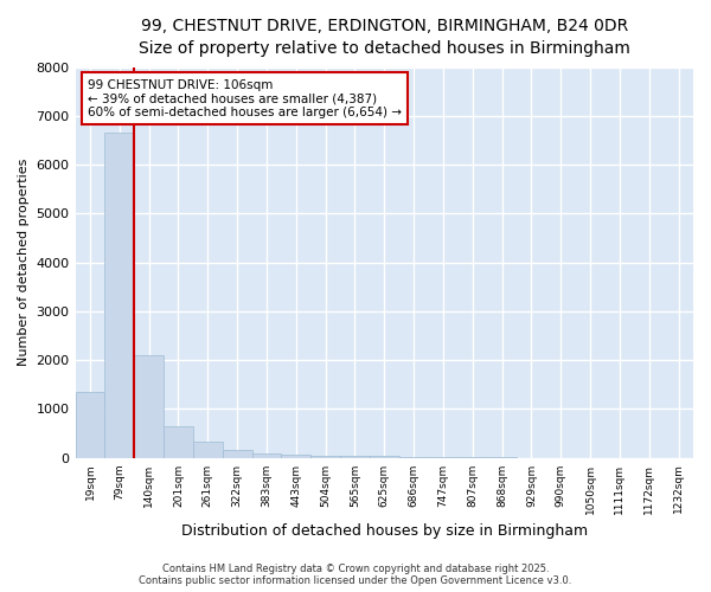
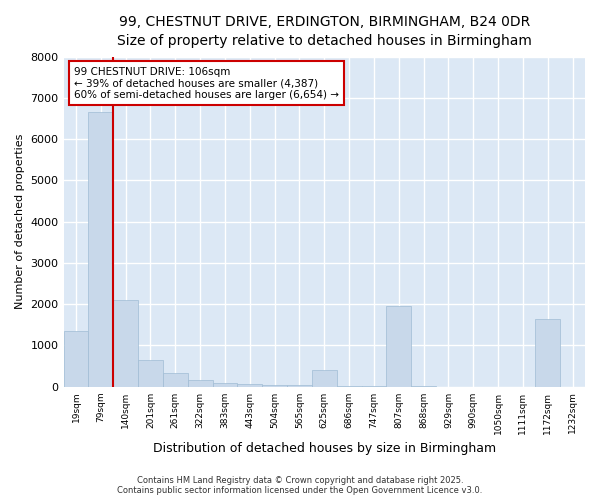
625sqm: 40 -> 400
807sqm: 10 -> 1950
1172sqm: 0 -> 1650
